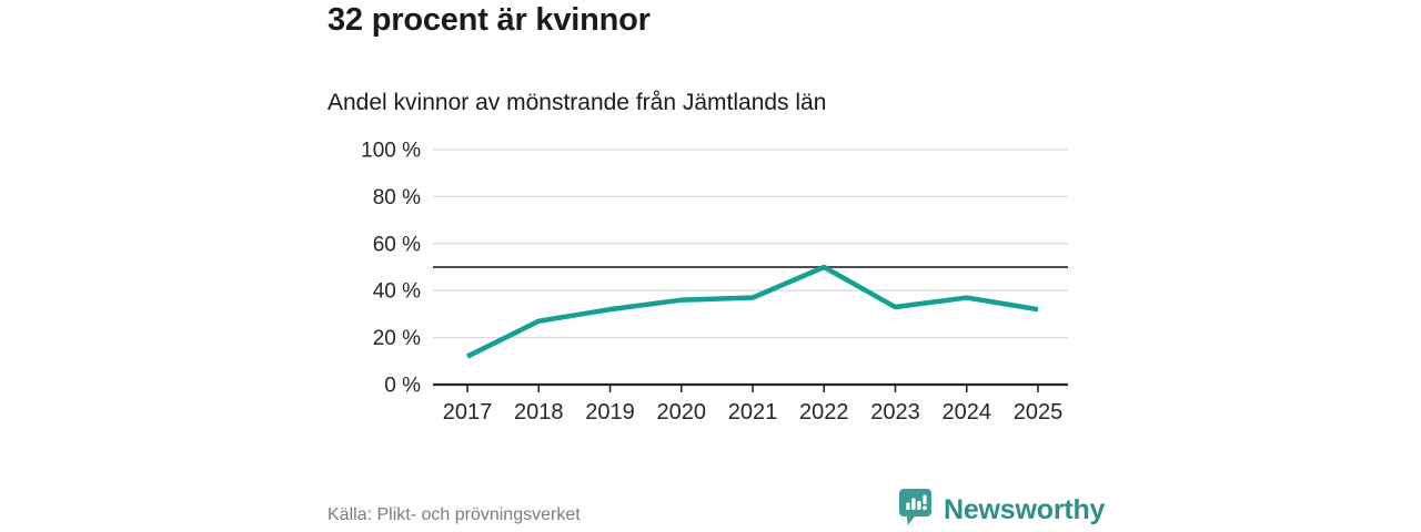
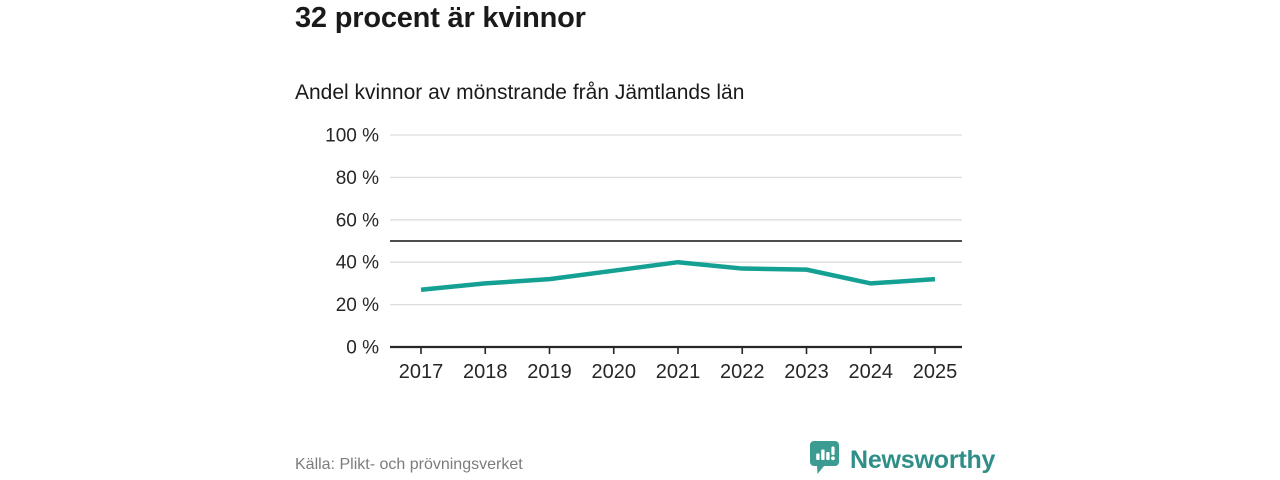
2017: 12% -> 27%
2018: 27% -> 30%
2021: 37% -> 40%
2022: 50% -> 37%
2023: 33% -> 36%
2024: 37% -> 30%
